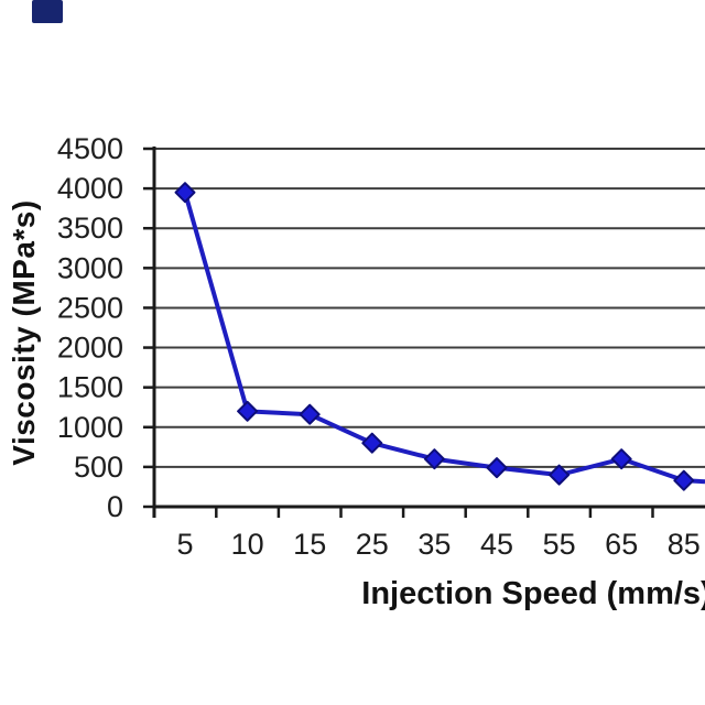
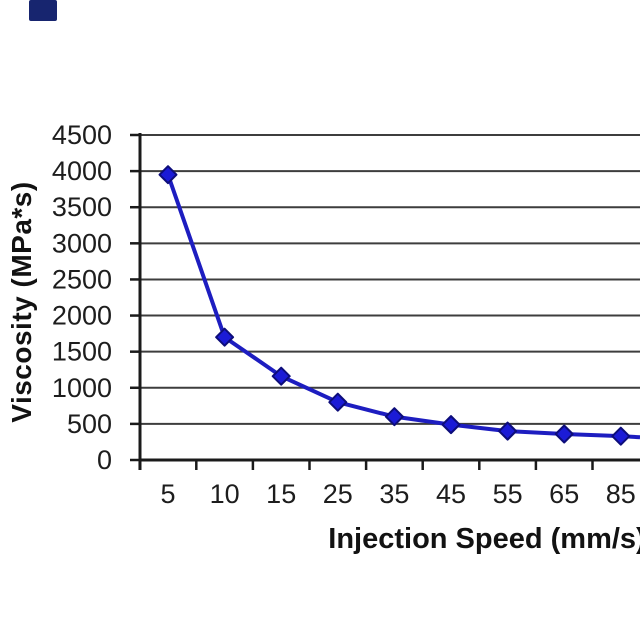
10: 1200 -> 1700
65: 600 -> 400
